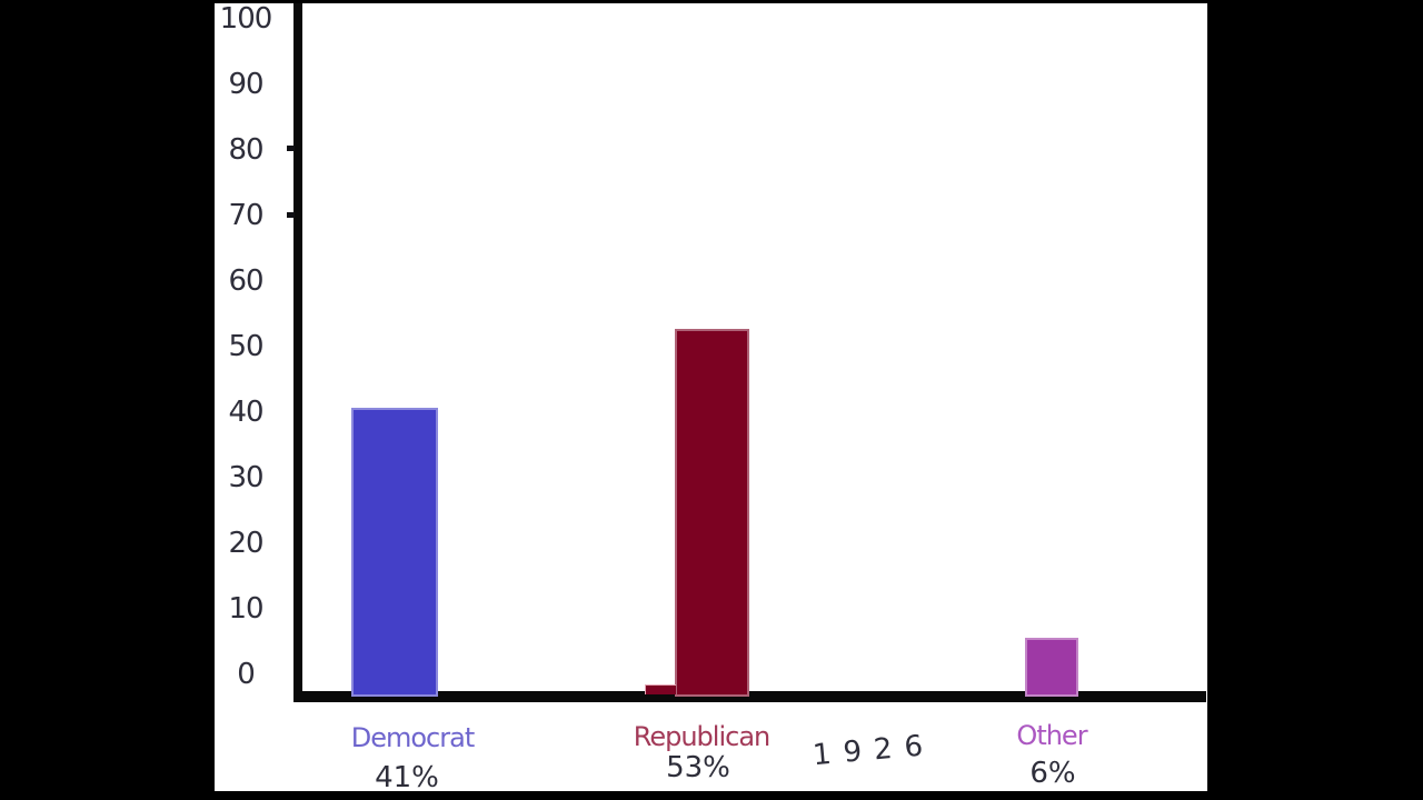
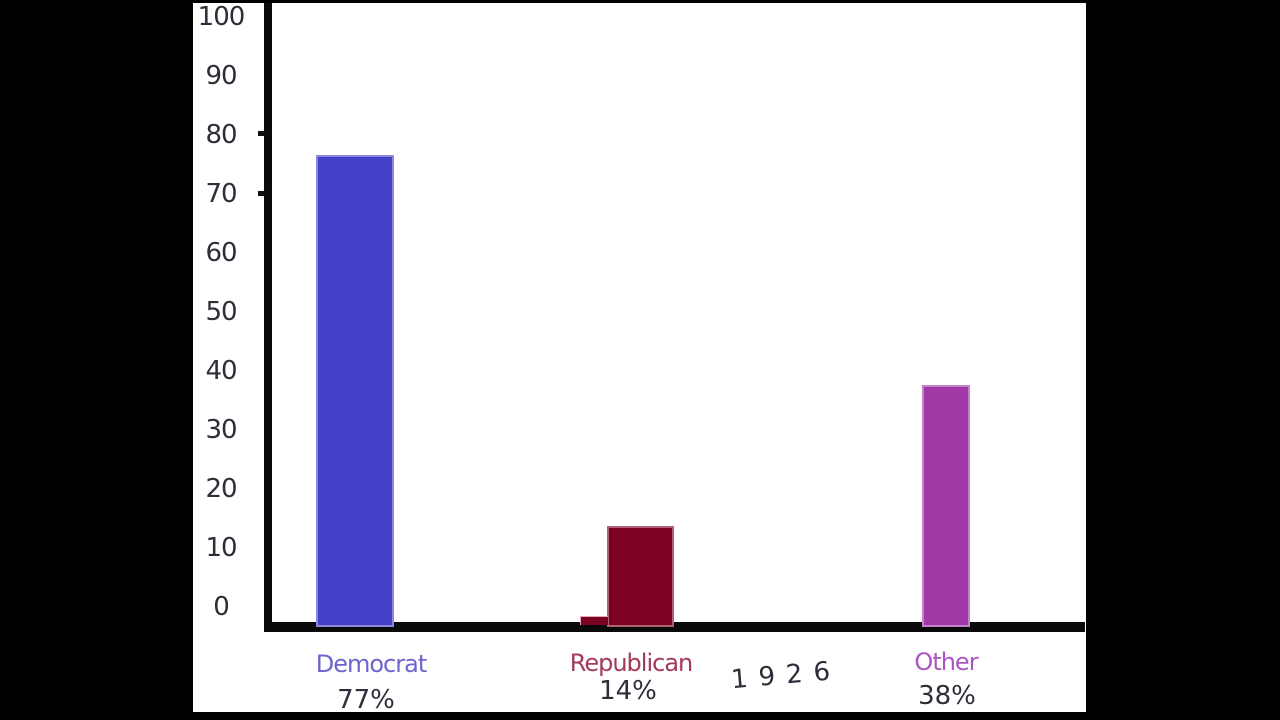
Democrat: 41% -> 77%
Republican: 53% -> 14%
Other: 6% -> 38%
